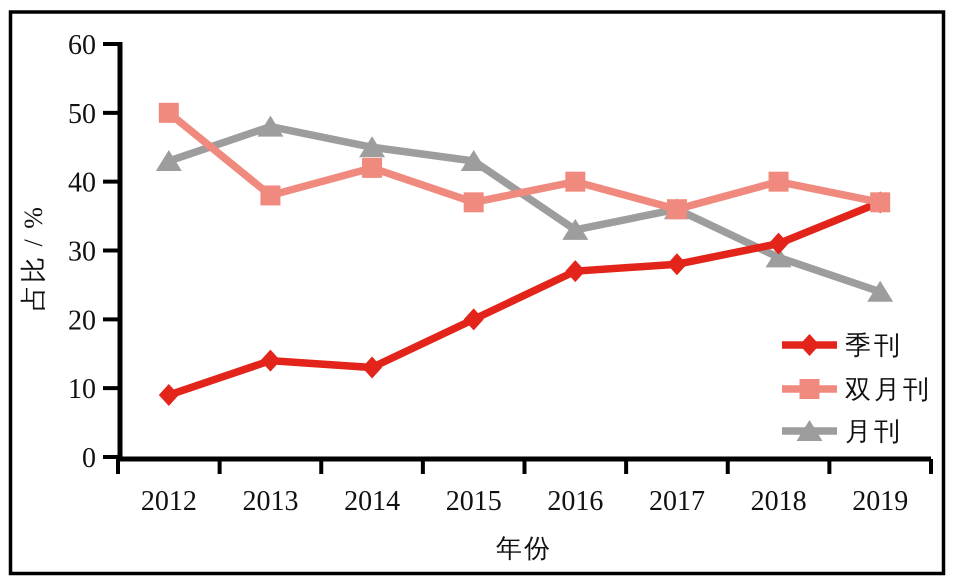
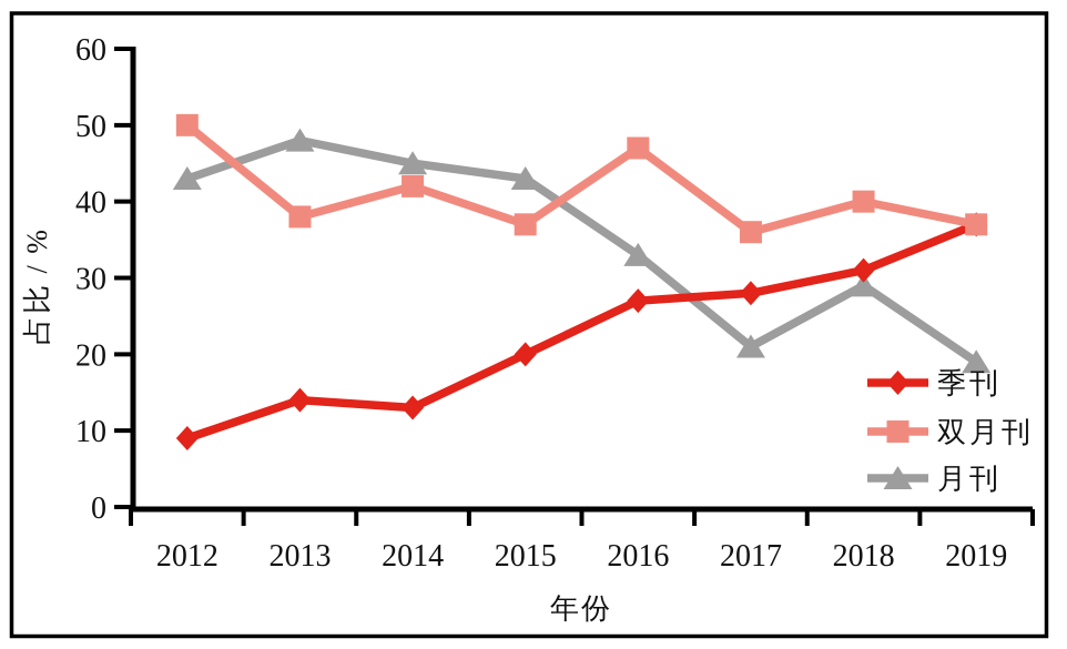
双月刊/2016: 40 -> 47
月刊/2017: 36 -> 21
月刊/2019: 24 -> 19
